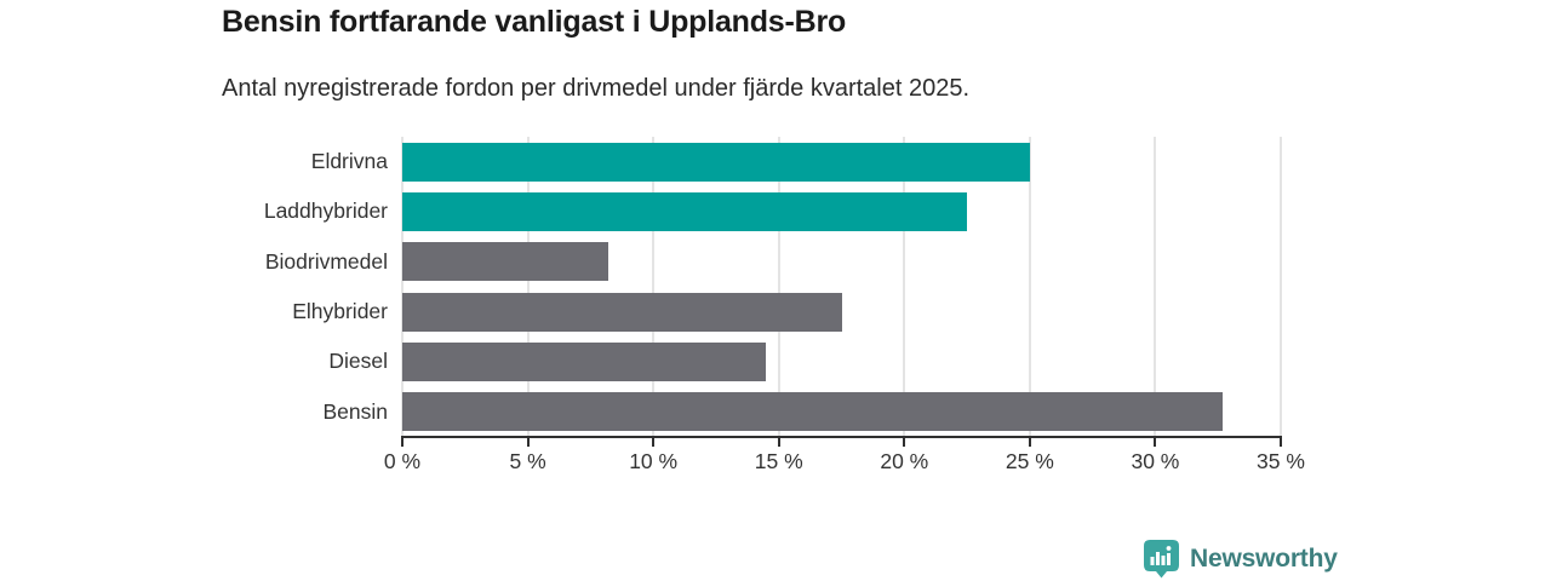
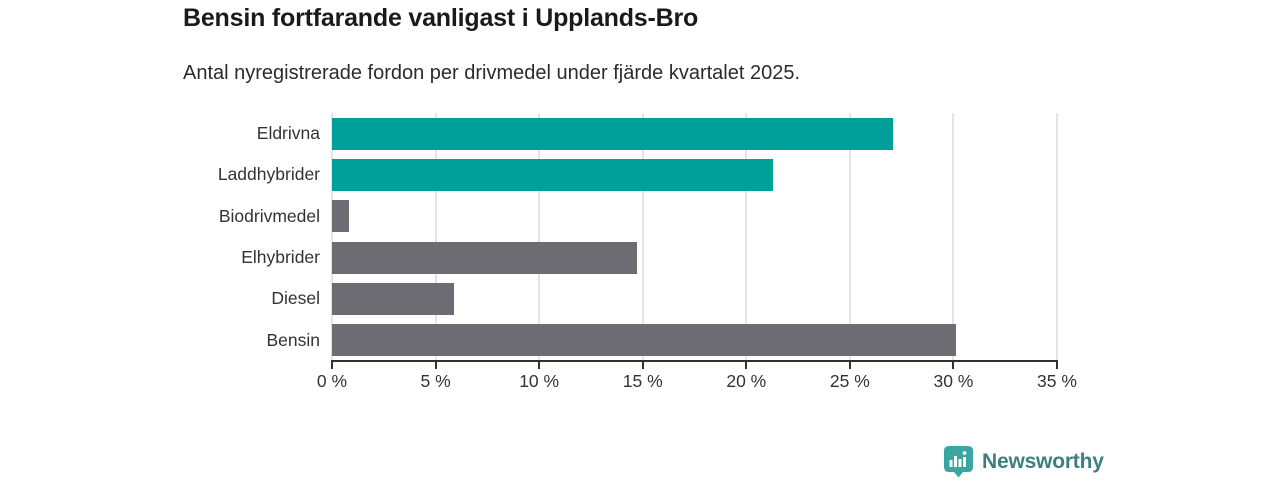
Eldrivna: 25.0% -> 27.1%
Laddhybrider: 22.5% -> 21.3%
Biodrivmedel: 8.2% -> 0.8%
Elhybrider: 17.5% -> 14.7%
Diesel: 14.5% -> 5.9%
Bensin: 32.7% -> 30.1%
